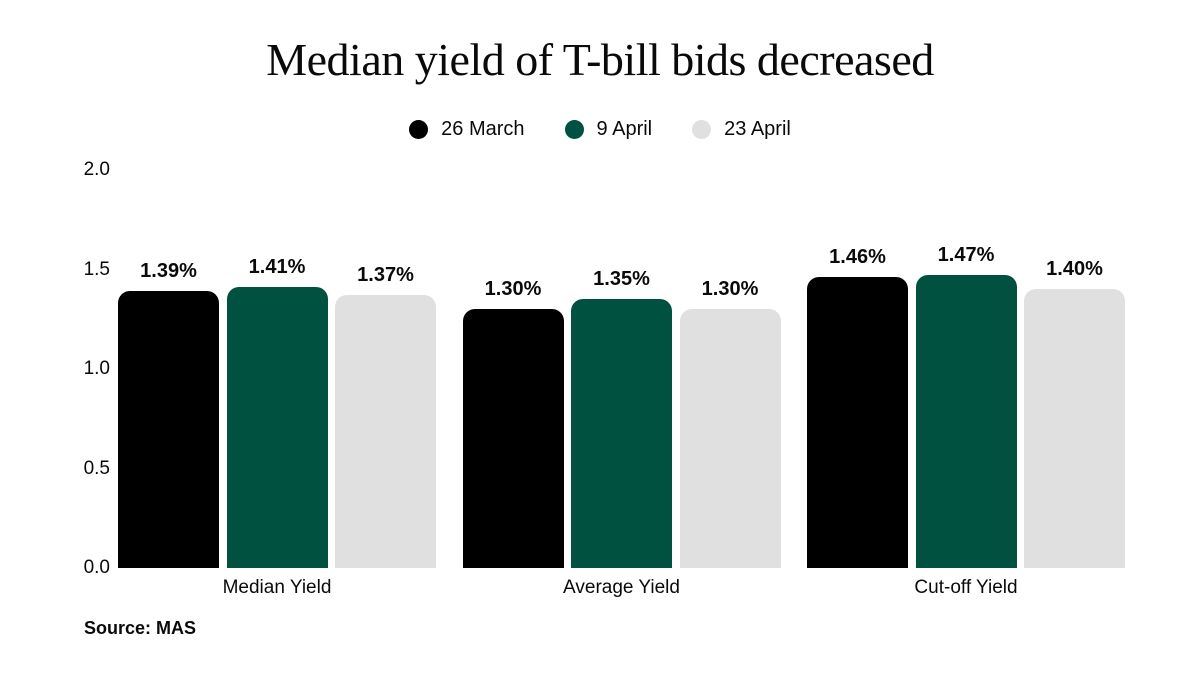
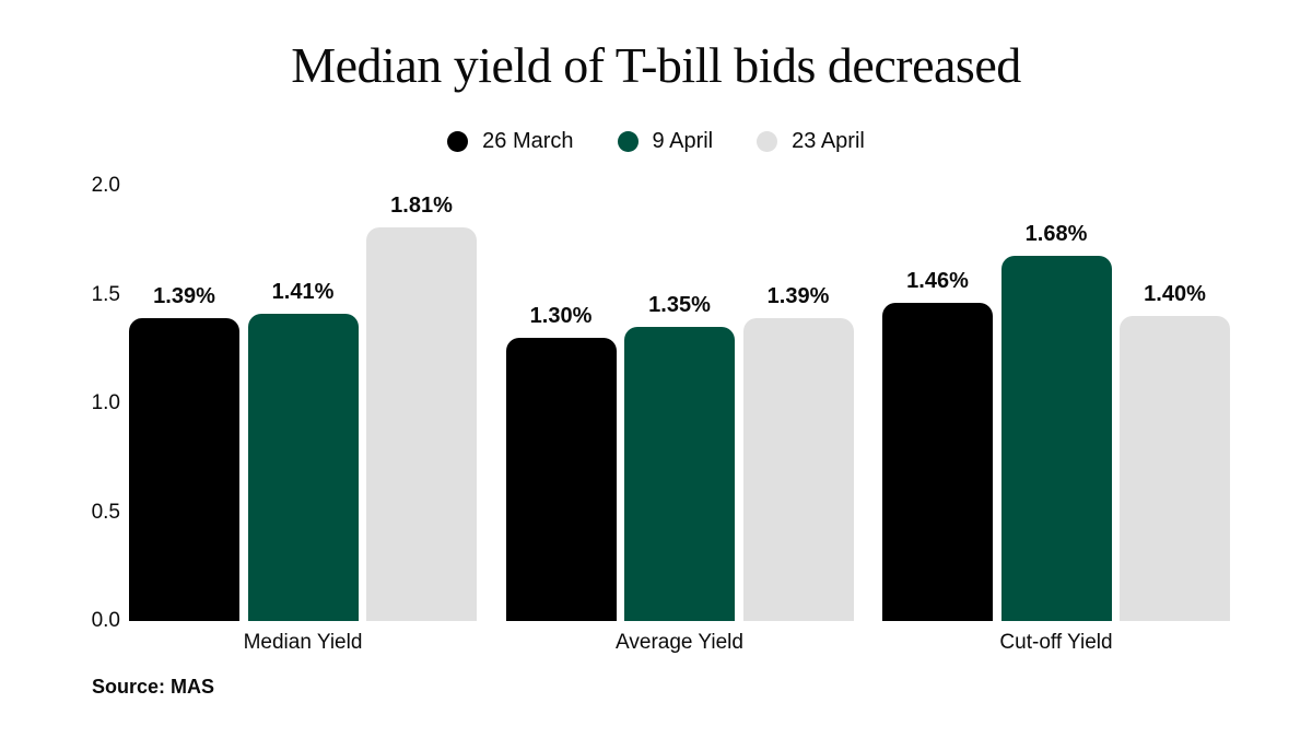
23 April/Median Yield: 1.37% -> 1.81%
23 April/Average Yield: 1.30% -> 1.39%
9 April/Cut-off Yield: 1.47% -> 1.68%
